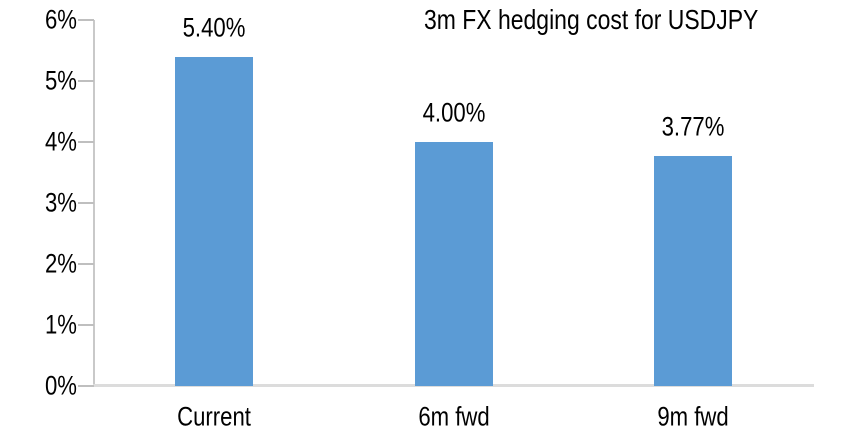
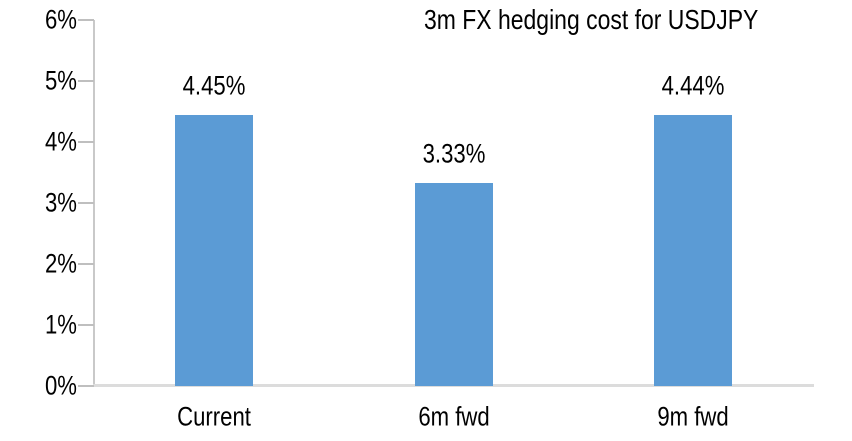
Current: 5.40% -> 4.45%
6m fwd: 4.00% -> 3.33%
9m fwd: 3.77% -> 4.44%
